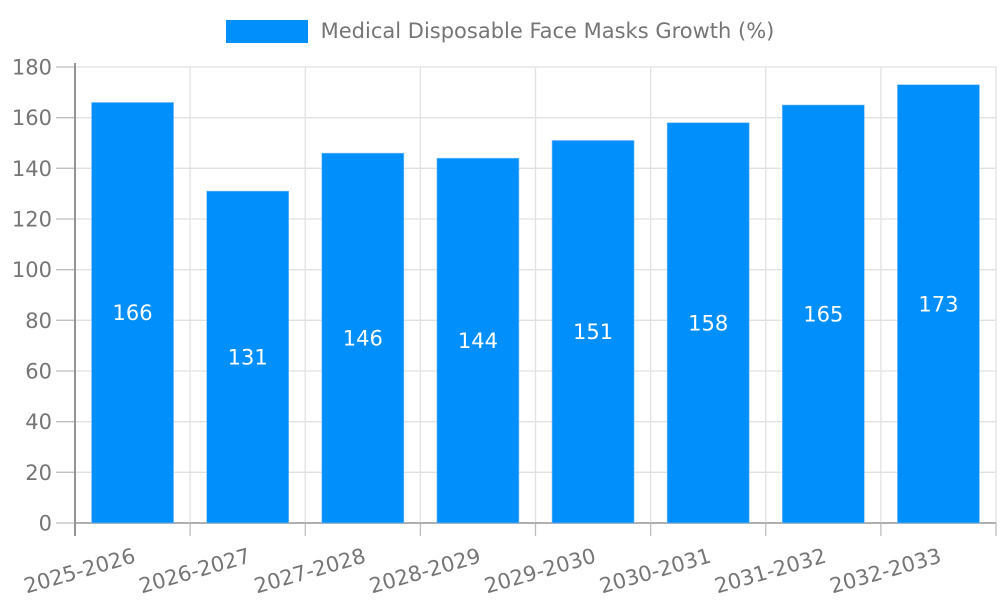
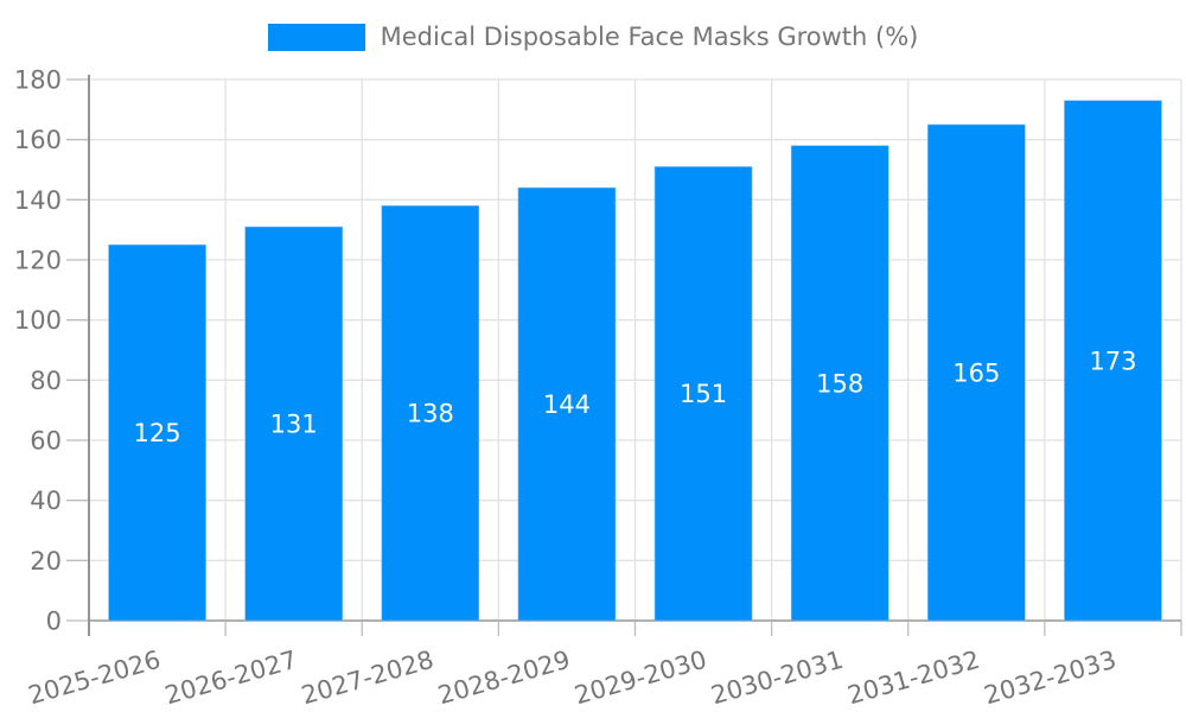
2025-2026: 166 -> 125
2027-2028: 146 -> 138
